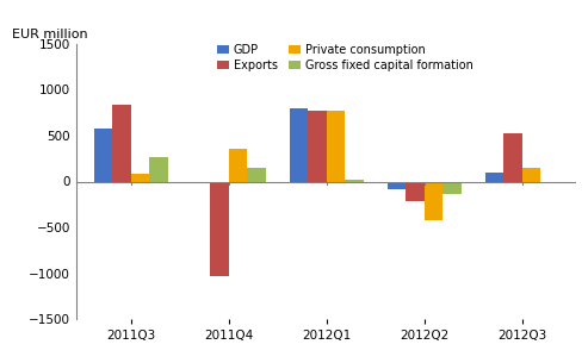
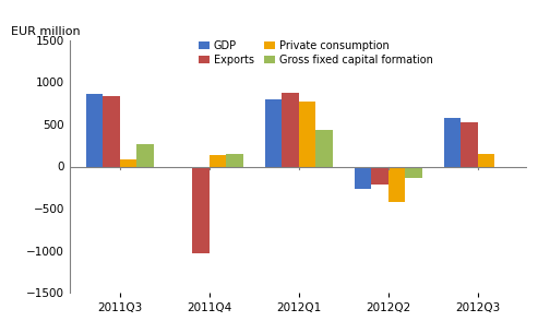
GDP/2011Q3: 580 -> 860
Private consumption/2011Q4: 350 -> 140
Exports/2012Q1: 780 -> 880
Gross fixed capital formation/2012Q1: 20 -> 440
GDP/2012Q2: -80 -> -260
GDP/2012Q3: 100 -> 580
